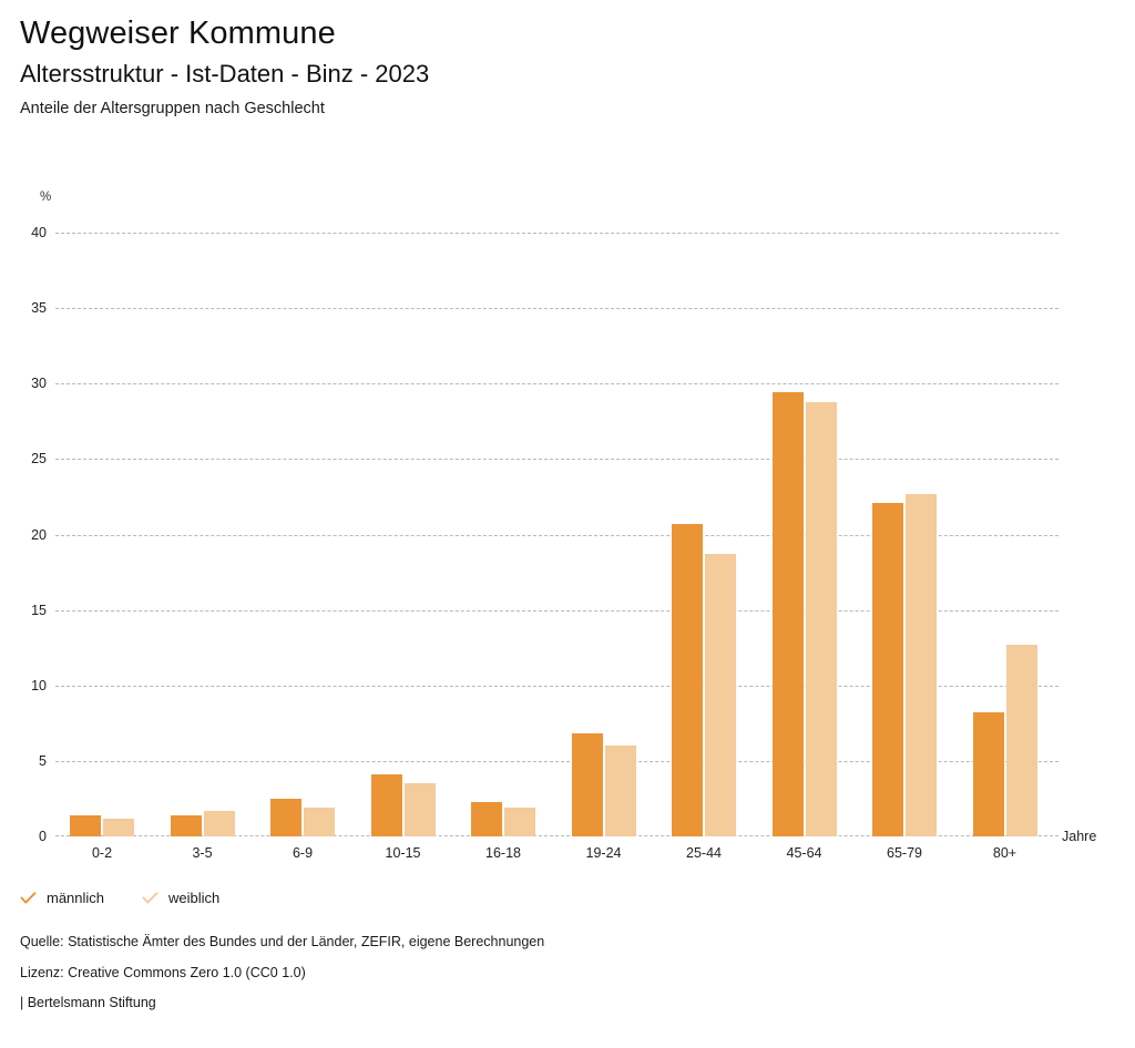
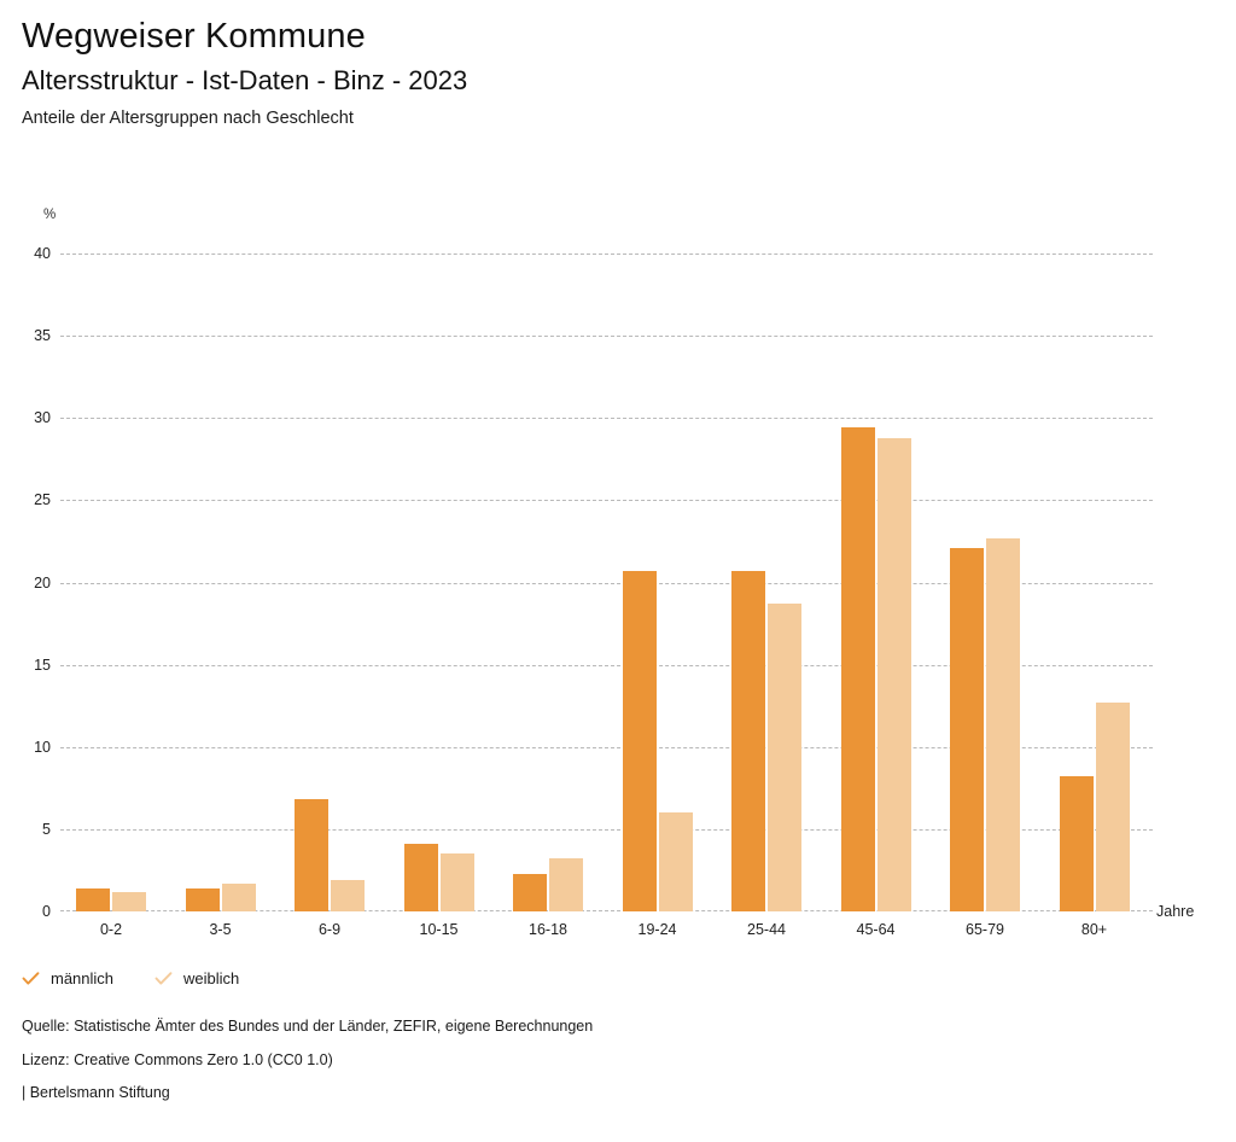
männlich/6-9: 2.5 -> 6.8
weiblich/16-18: 1.9 -> 3.2
männlich/19-24: 6.8 -> 20.7
